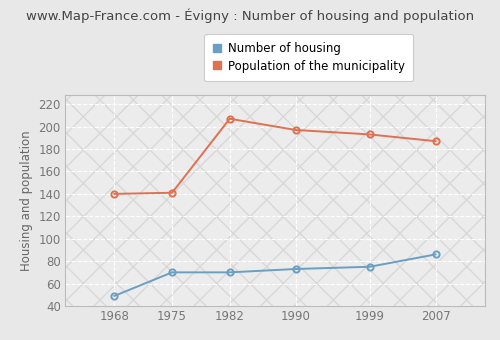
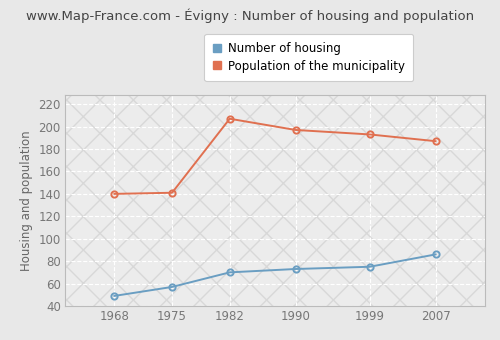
Number of housing/1975: 70 -> 57
